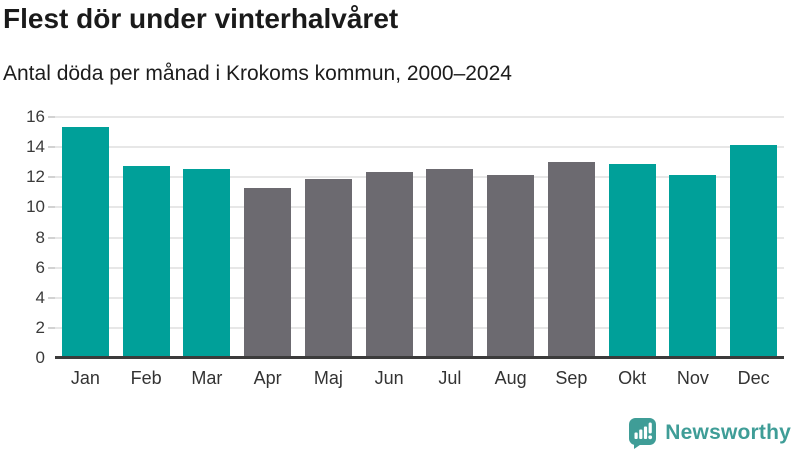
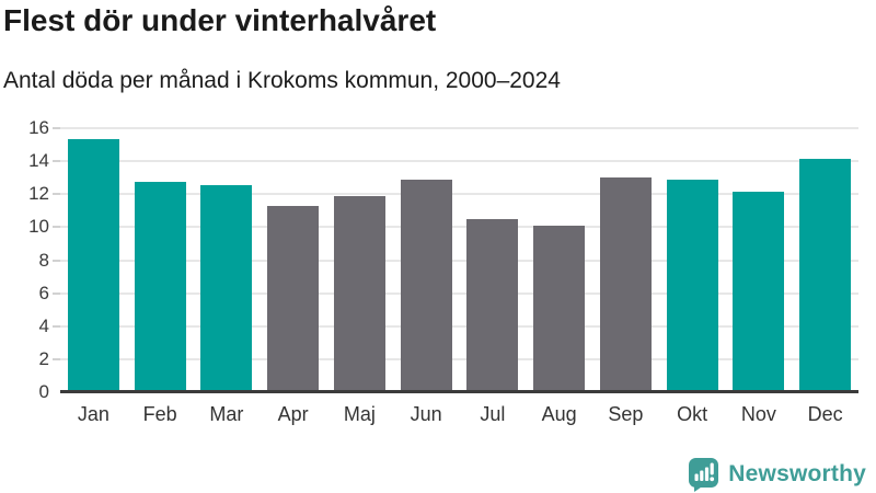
Jun: 12.2 -> 12.8
Jul: 12.5 -> 10.4
Aug: 12.1 -> 10.0
